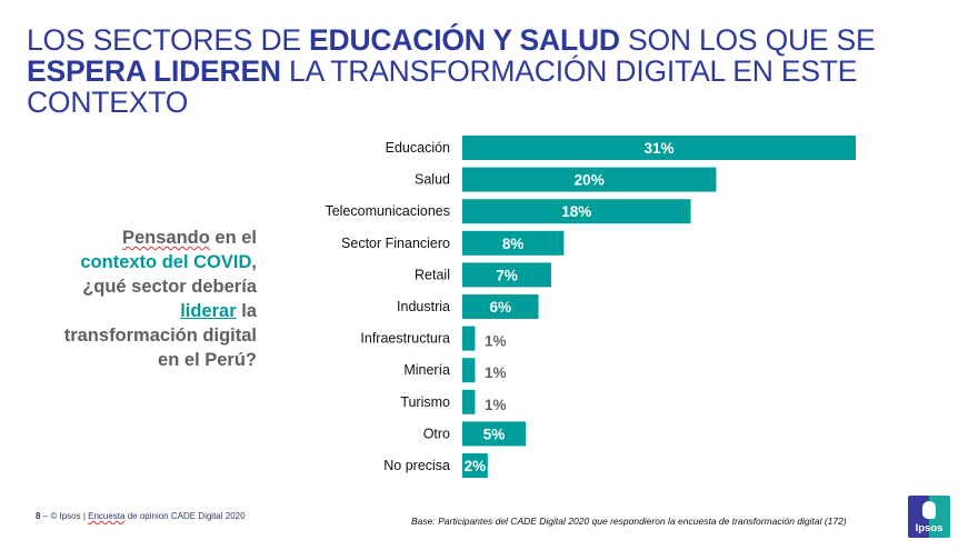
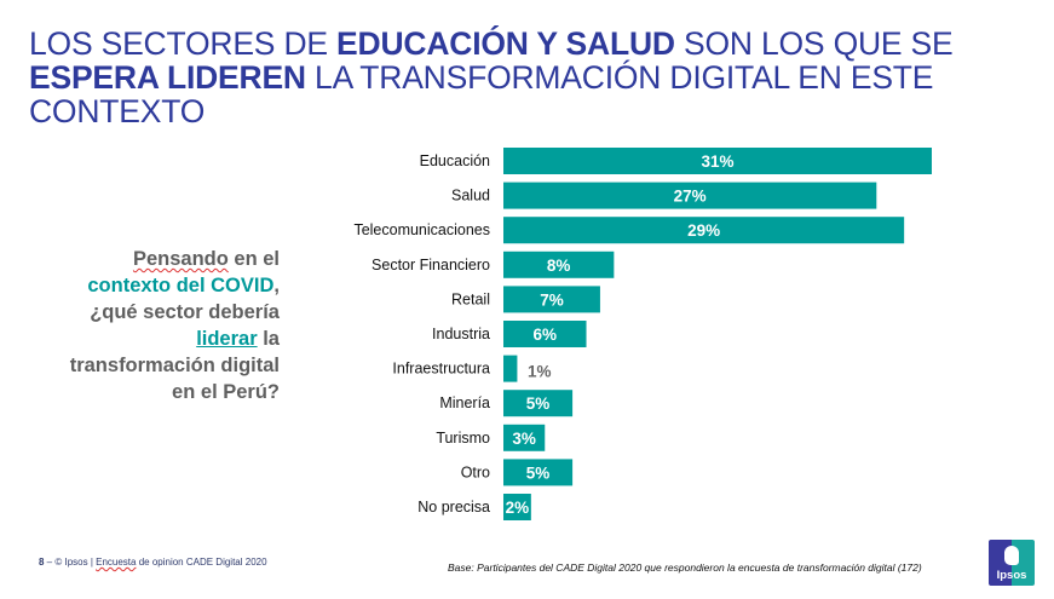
Salud: 20% -> 27%
Telecomunicaciones: 18% -> 29%
Minería: 1% -> 5%
Turismo: 1% -> 3%
